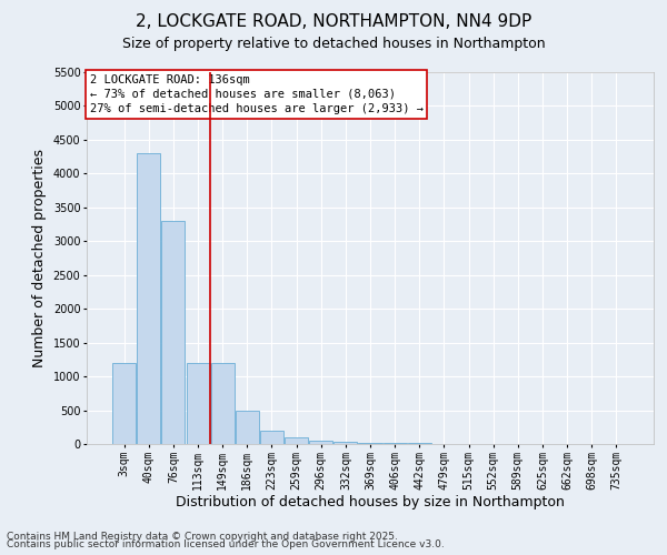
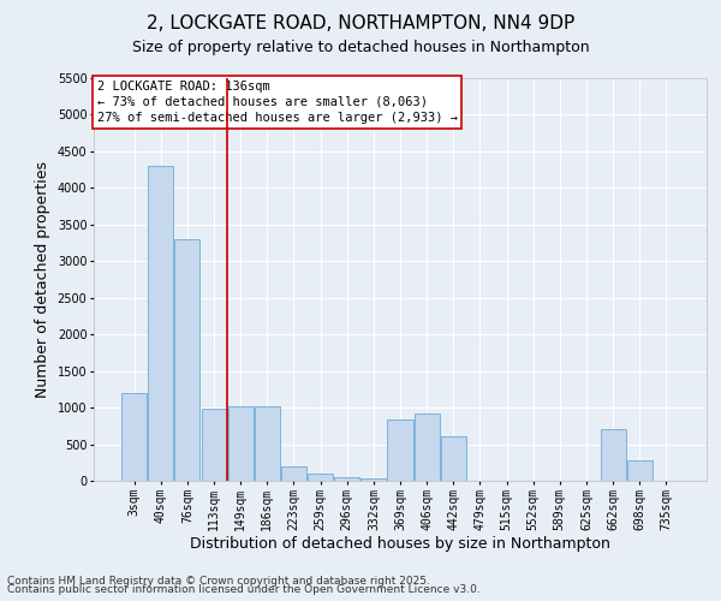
113sqm: 1200 -> 980
149sqm: 1200 -> 1020
186sqm: 500 -> 1020
369sqm: 20 -> 840
406sqm: 20 -> 920
442sqm: 10 -> 600
662sqm: 0 -> 700
698sqm: 0 -> 280
